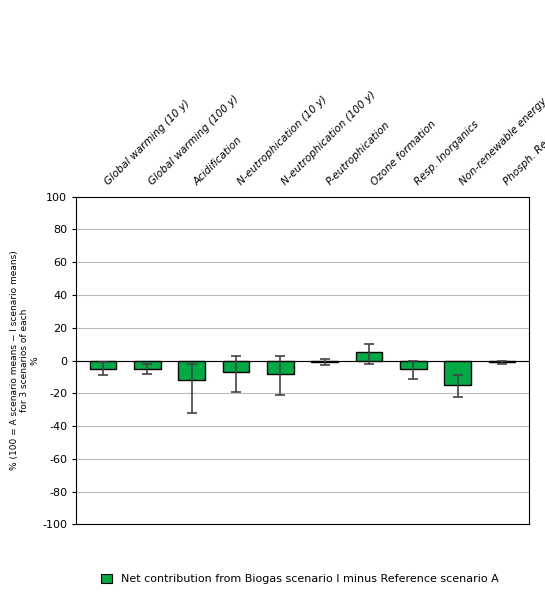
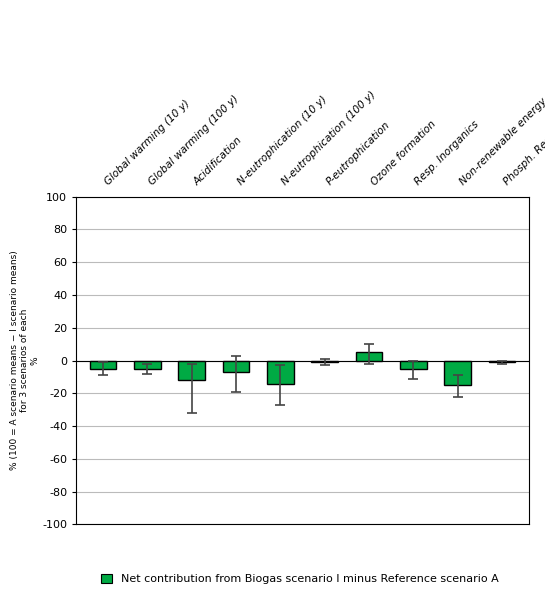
N-eutrophication (100 y): -8 -> -14
